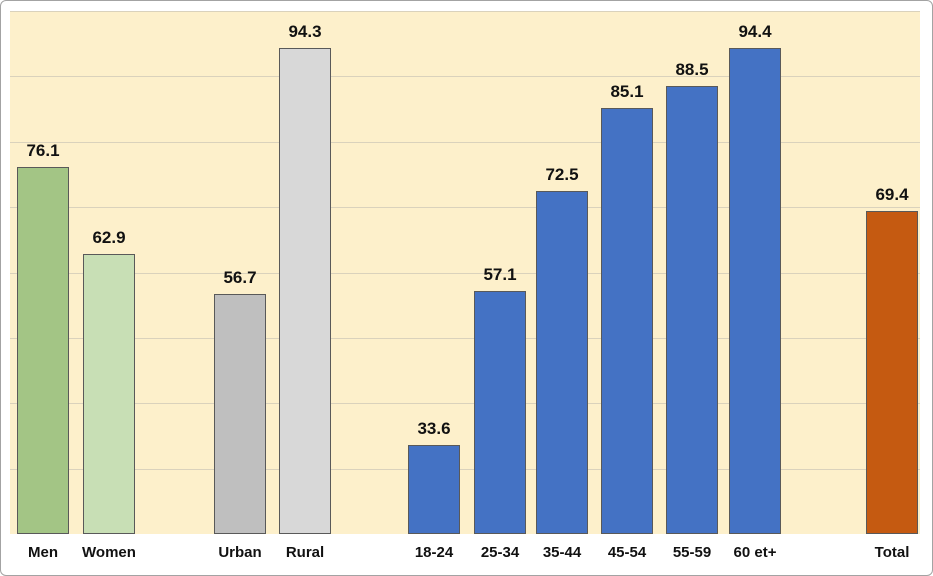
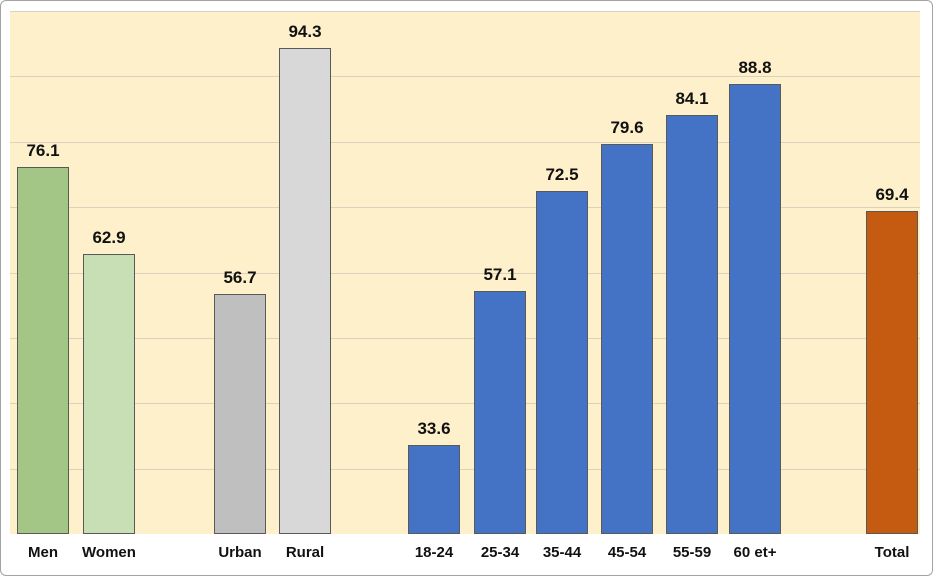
45-54: 85.1 -> 79.6
55-59: 88.5 -> 84.1
60 et+: 94.4 -> 88.8
